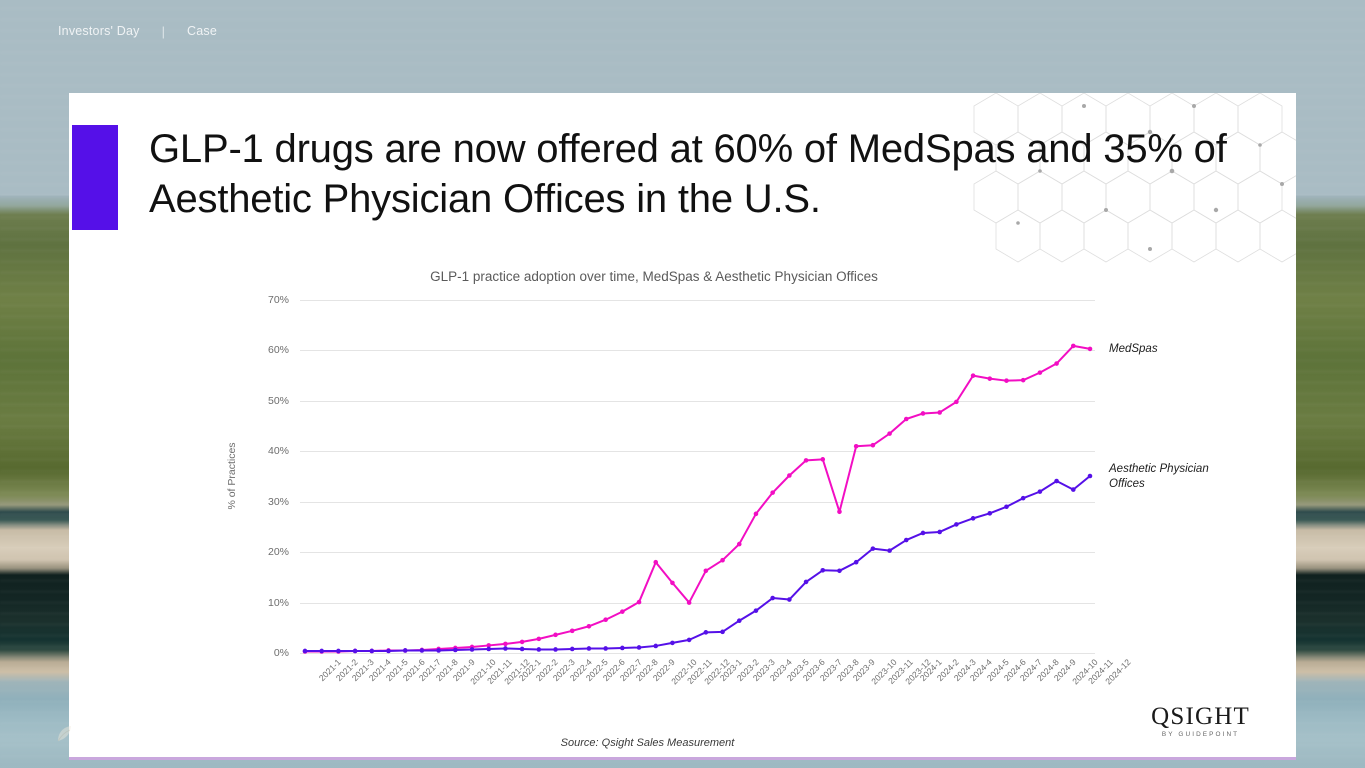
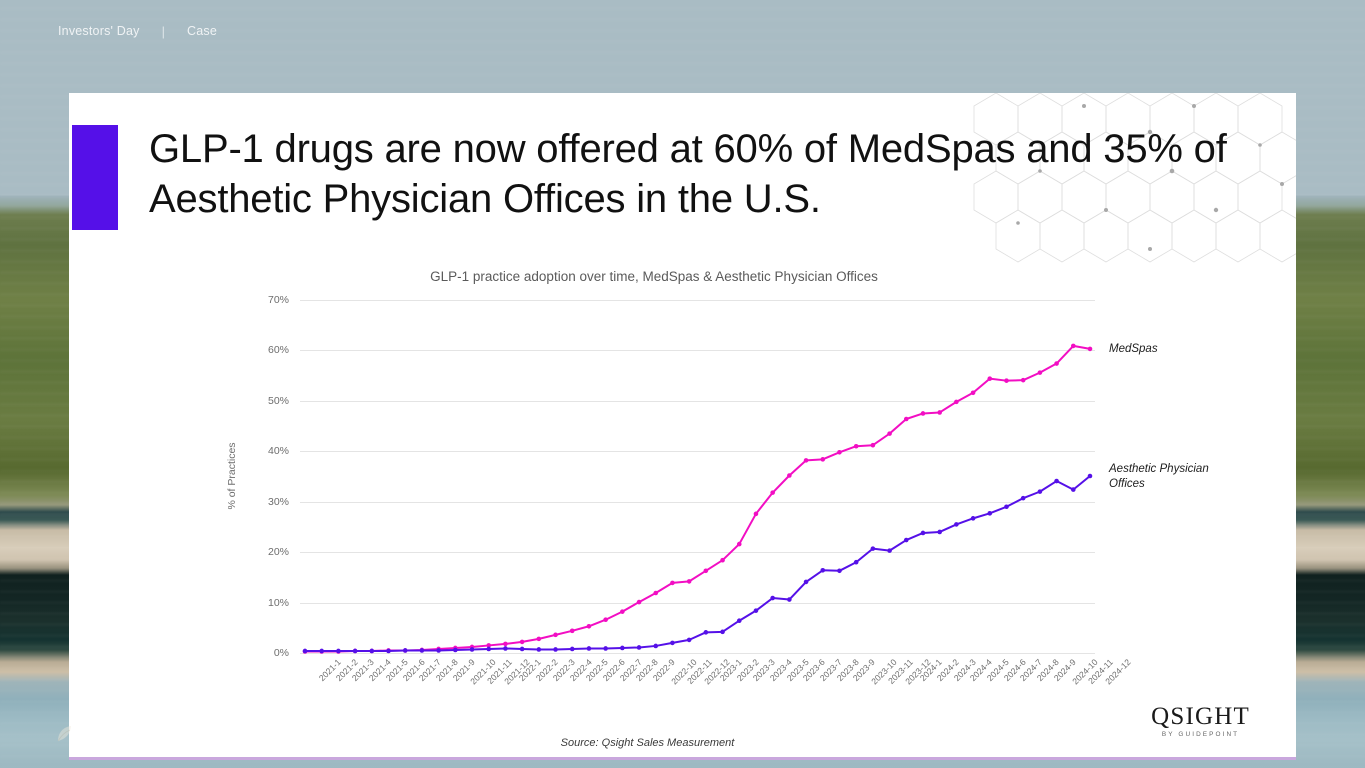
MedSpas/2022-10: 18% -> 12%
MedSpas/2022-12: 10% -> 14%
MedSpas/2023-9: 28% -> 40%
MedSpas/2024-5: 55% -> 52%
